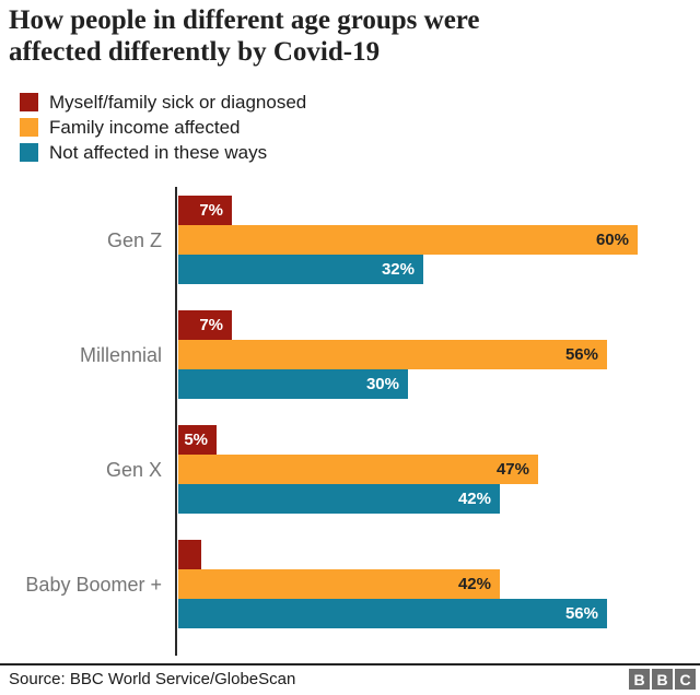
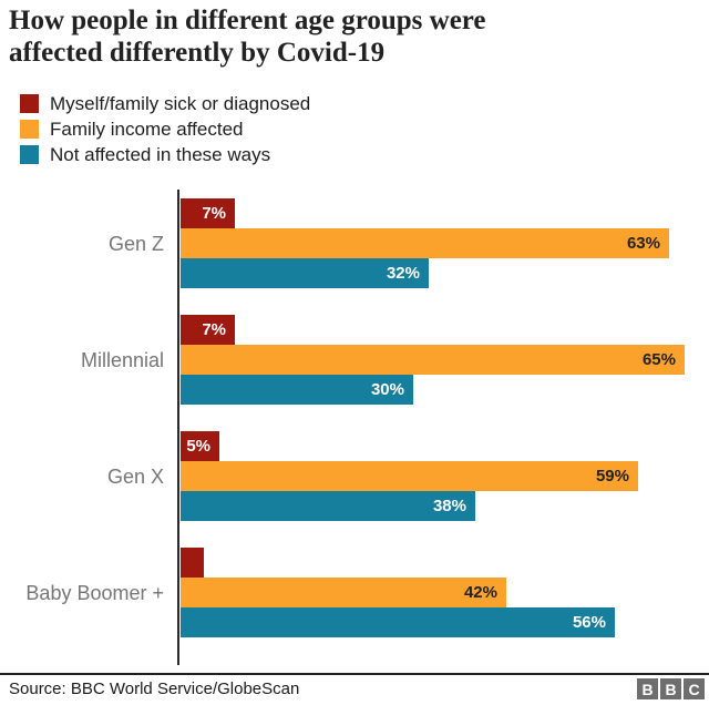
Family income affected/Gen Z: 60% -> 63%
Family income affected/Millennial: 56% -> 65%
Family income affected/Gen X: 47% -> 59%
Not affected in these ways/Gen X: 42% -> 38%
